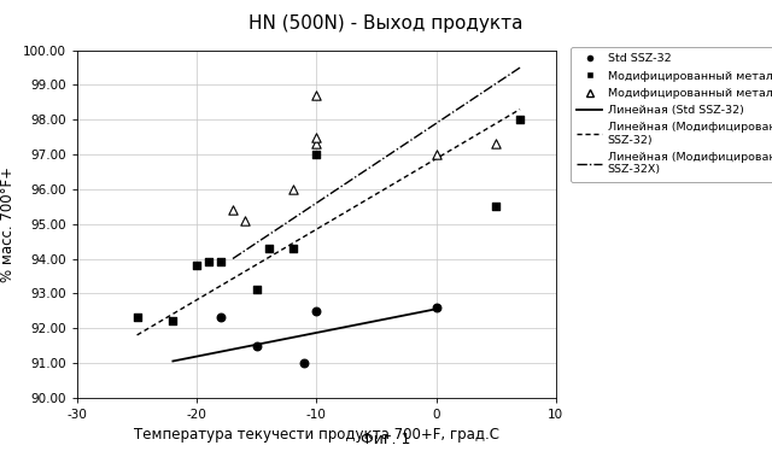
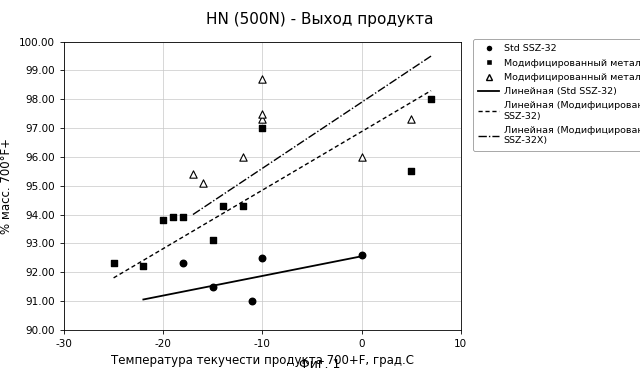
Std SSZ-32/0: 97.0 -> 96.0
